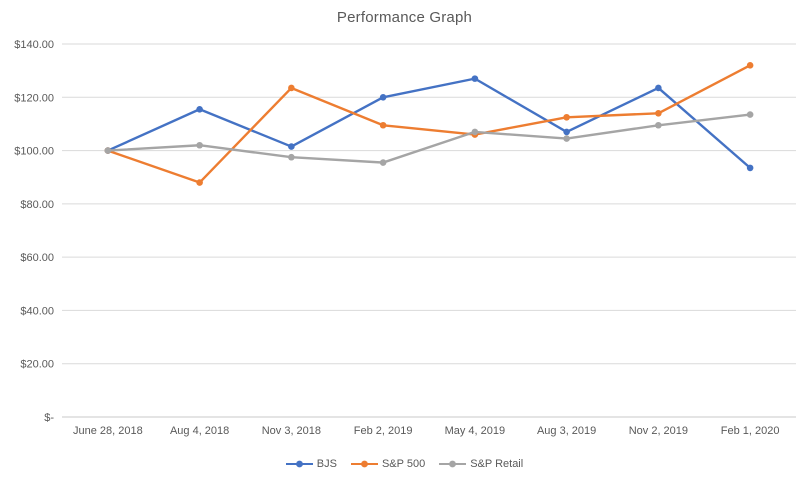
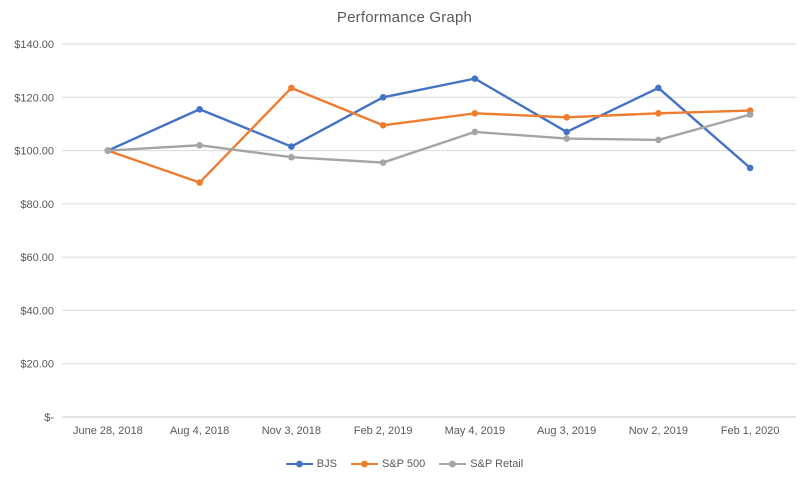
S&P 500/May 4, 2019: $106 -> $114
S&P Retail/Nov 2, 2019: $110 -> $104
S&P 500/Feb 1, 2020: $132 -> $115
